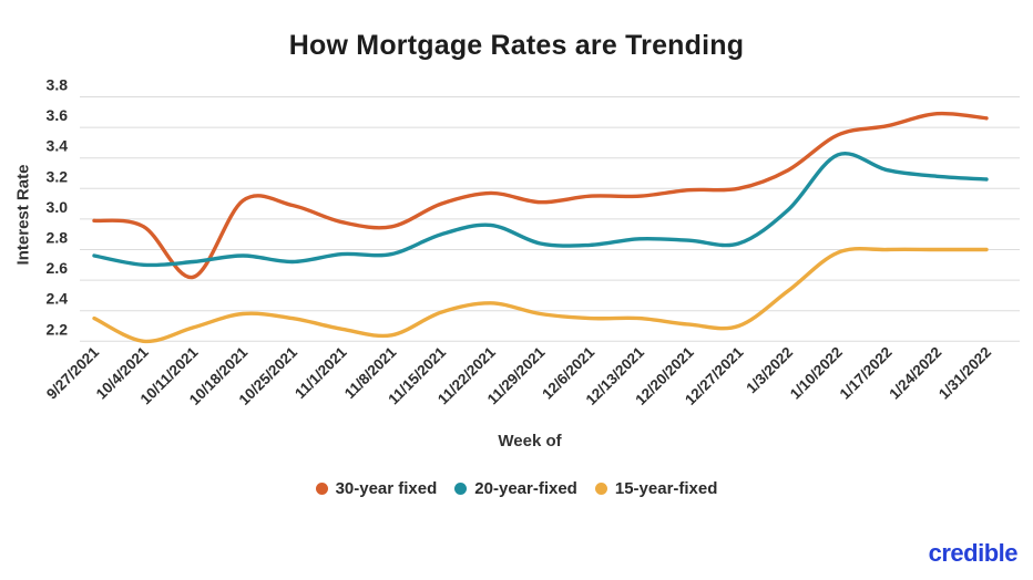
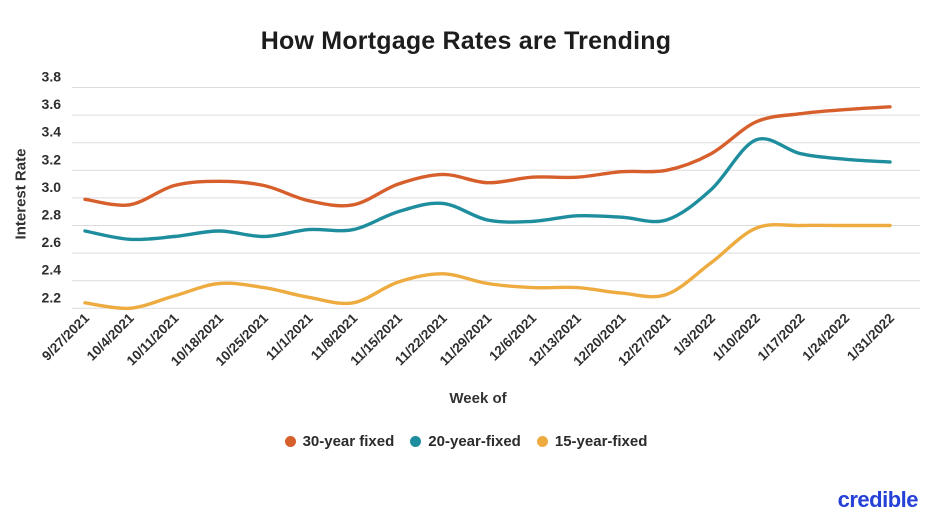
15-year-fixed/9/27/2021: 2.35 -> 2.24
30-year fixed/10/11/2021: 2.62 -> 3.09
30-year fixed/1/24/2022: 3.69 -> 3.64
